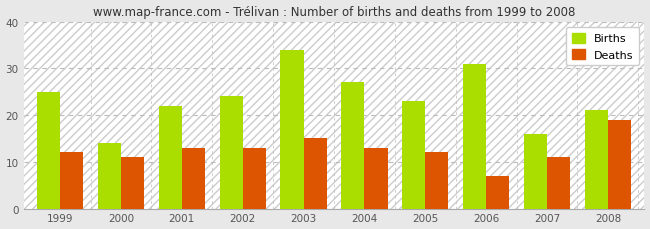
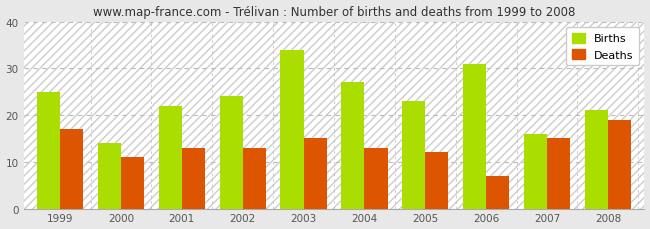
Deaths/1999: 12 -> 17
Deaths/2007: 11 -> 15
